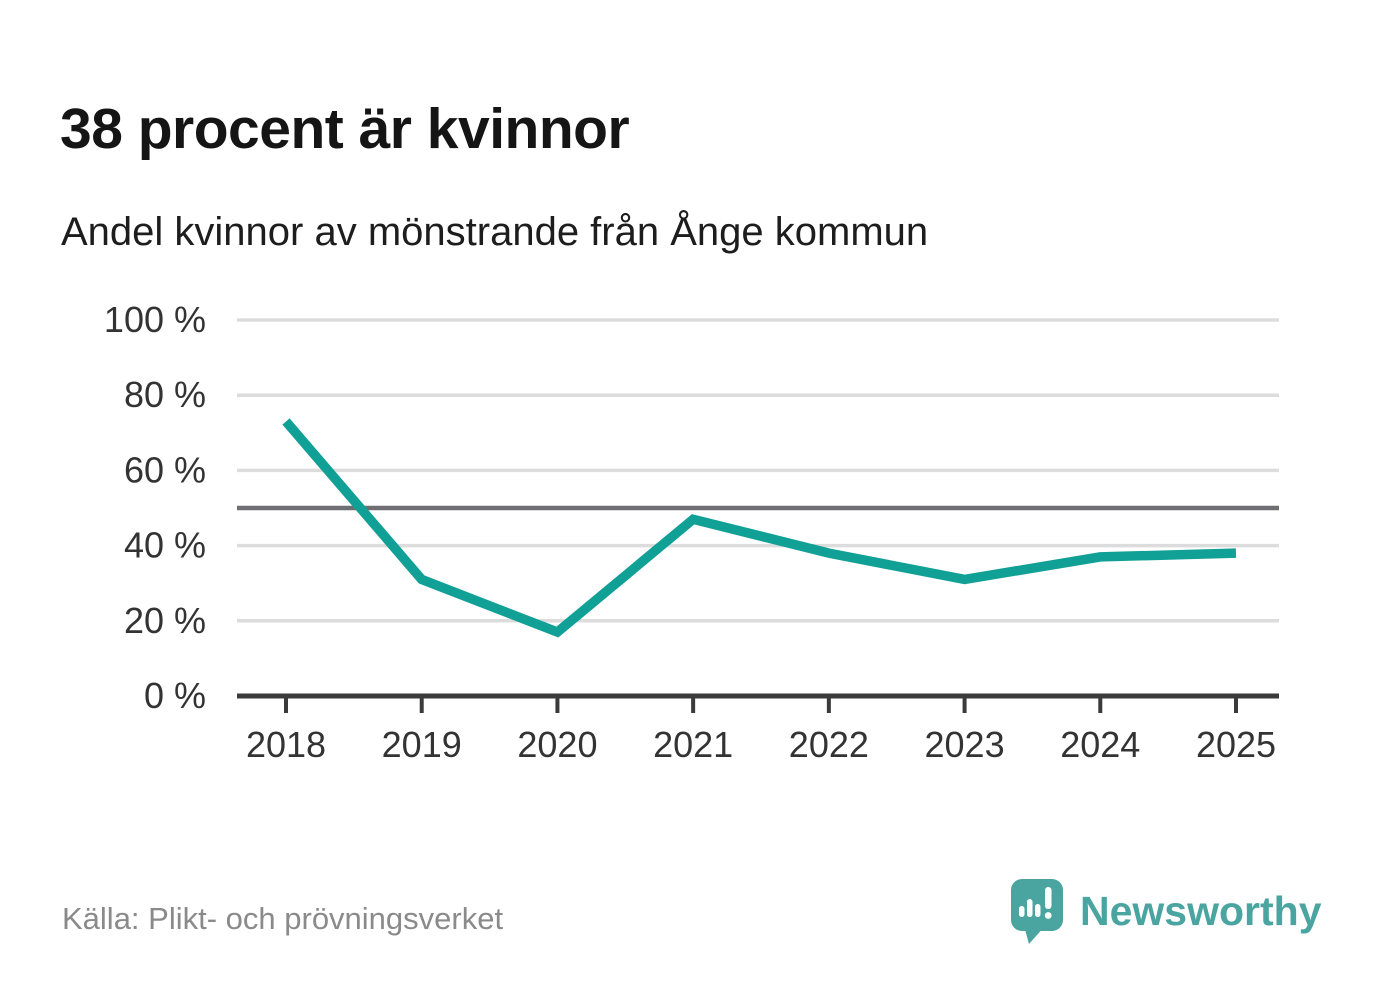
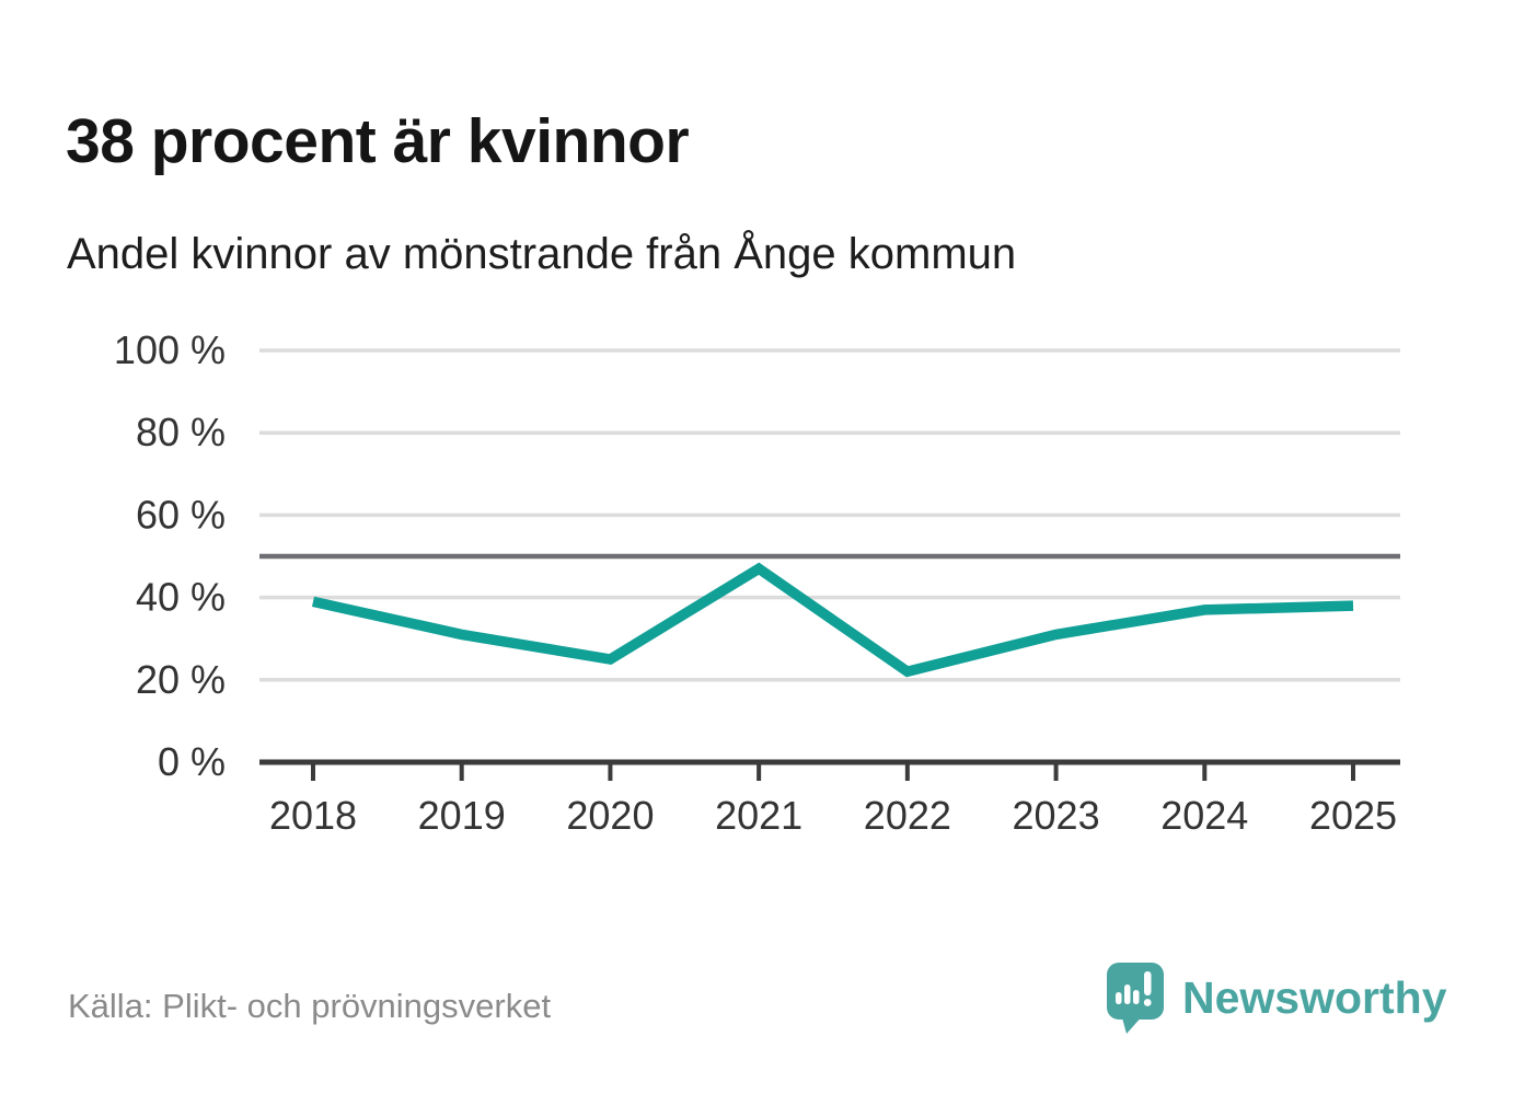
2018: 73% -> 39%
2020: 17% -> 25%
2022: 38% -> 22%
